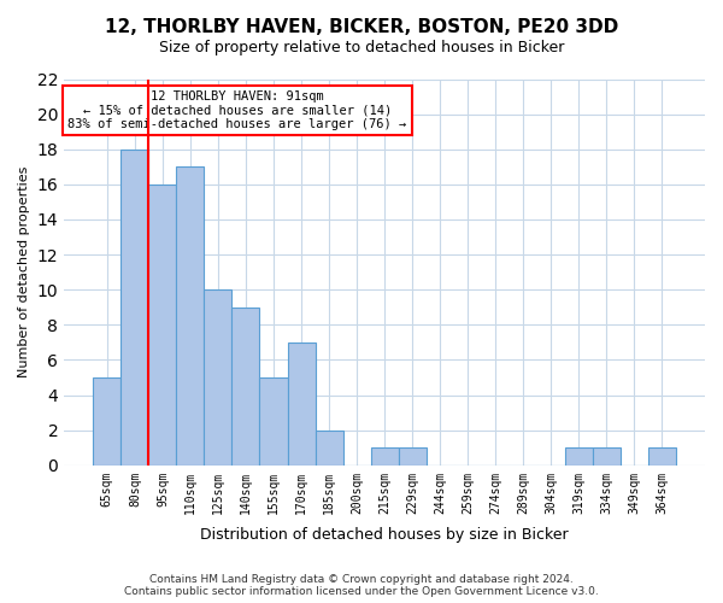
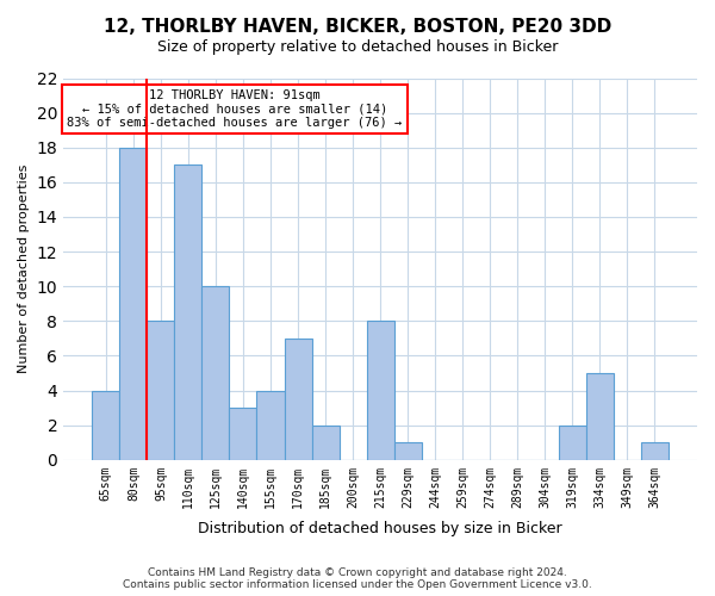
65sqm: 5 -> 4
95sqm: 16 -> 8
140sqm: 9 -> 3
155sqm: 5 -> 4
215sqm: 1 -> 8
319sqm: 1 -> 2
334sqm: 1 -> 5
